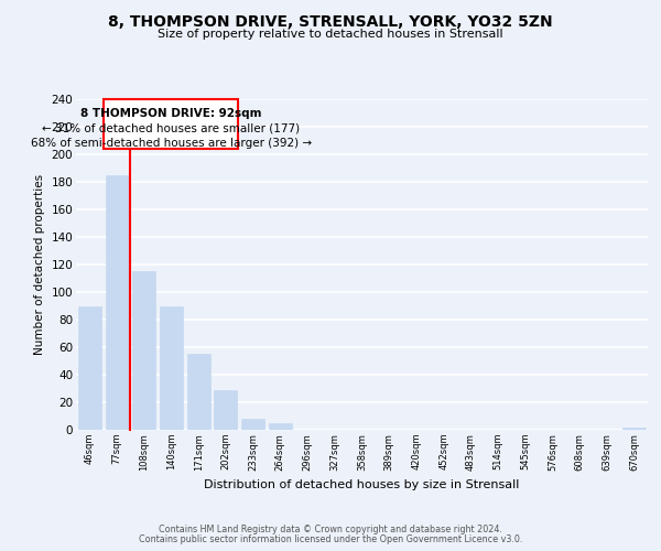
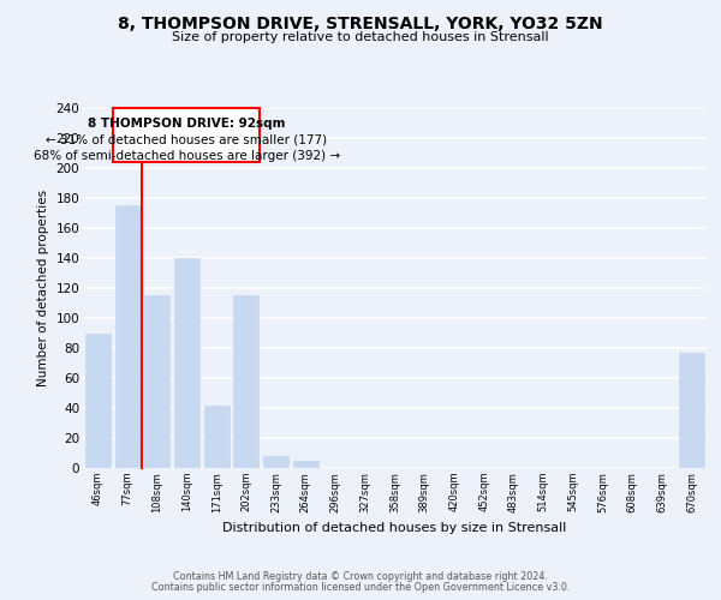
77sqm: 185 -> 175
140sqm: 90 -> 140
171sqm: 55 -> 42
202sqm: 29 -> 115
670sqm: 2 -> 77
